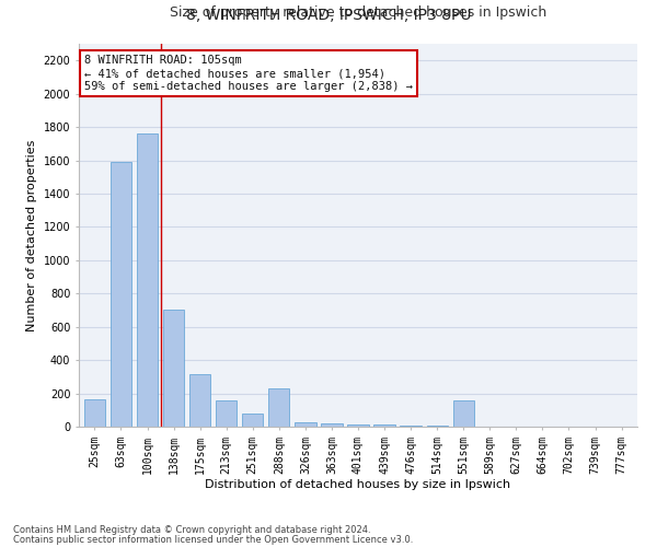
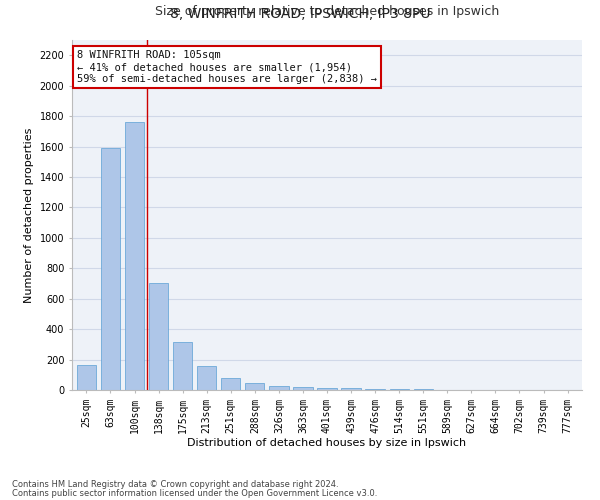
288sqm: 230 -> 40
551sqm: 160 -> 0
